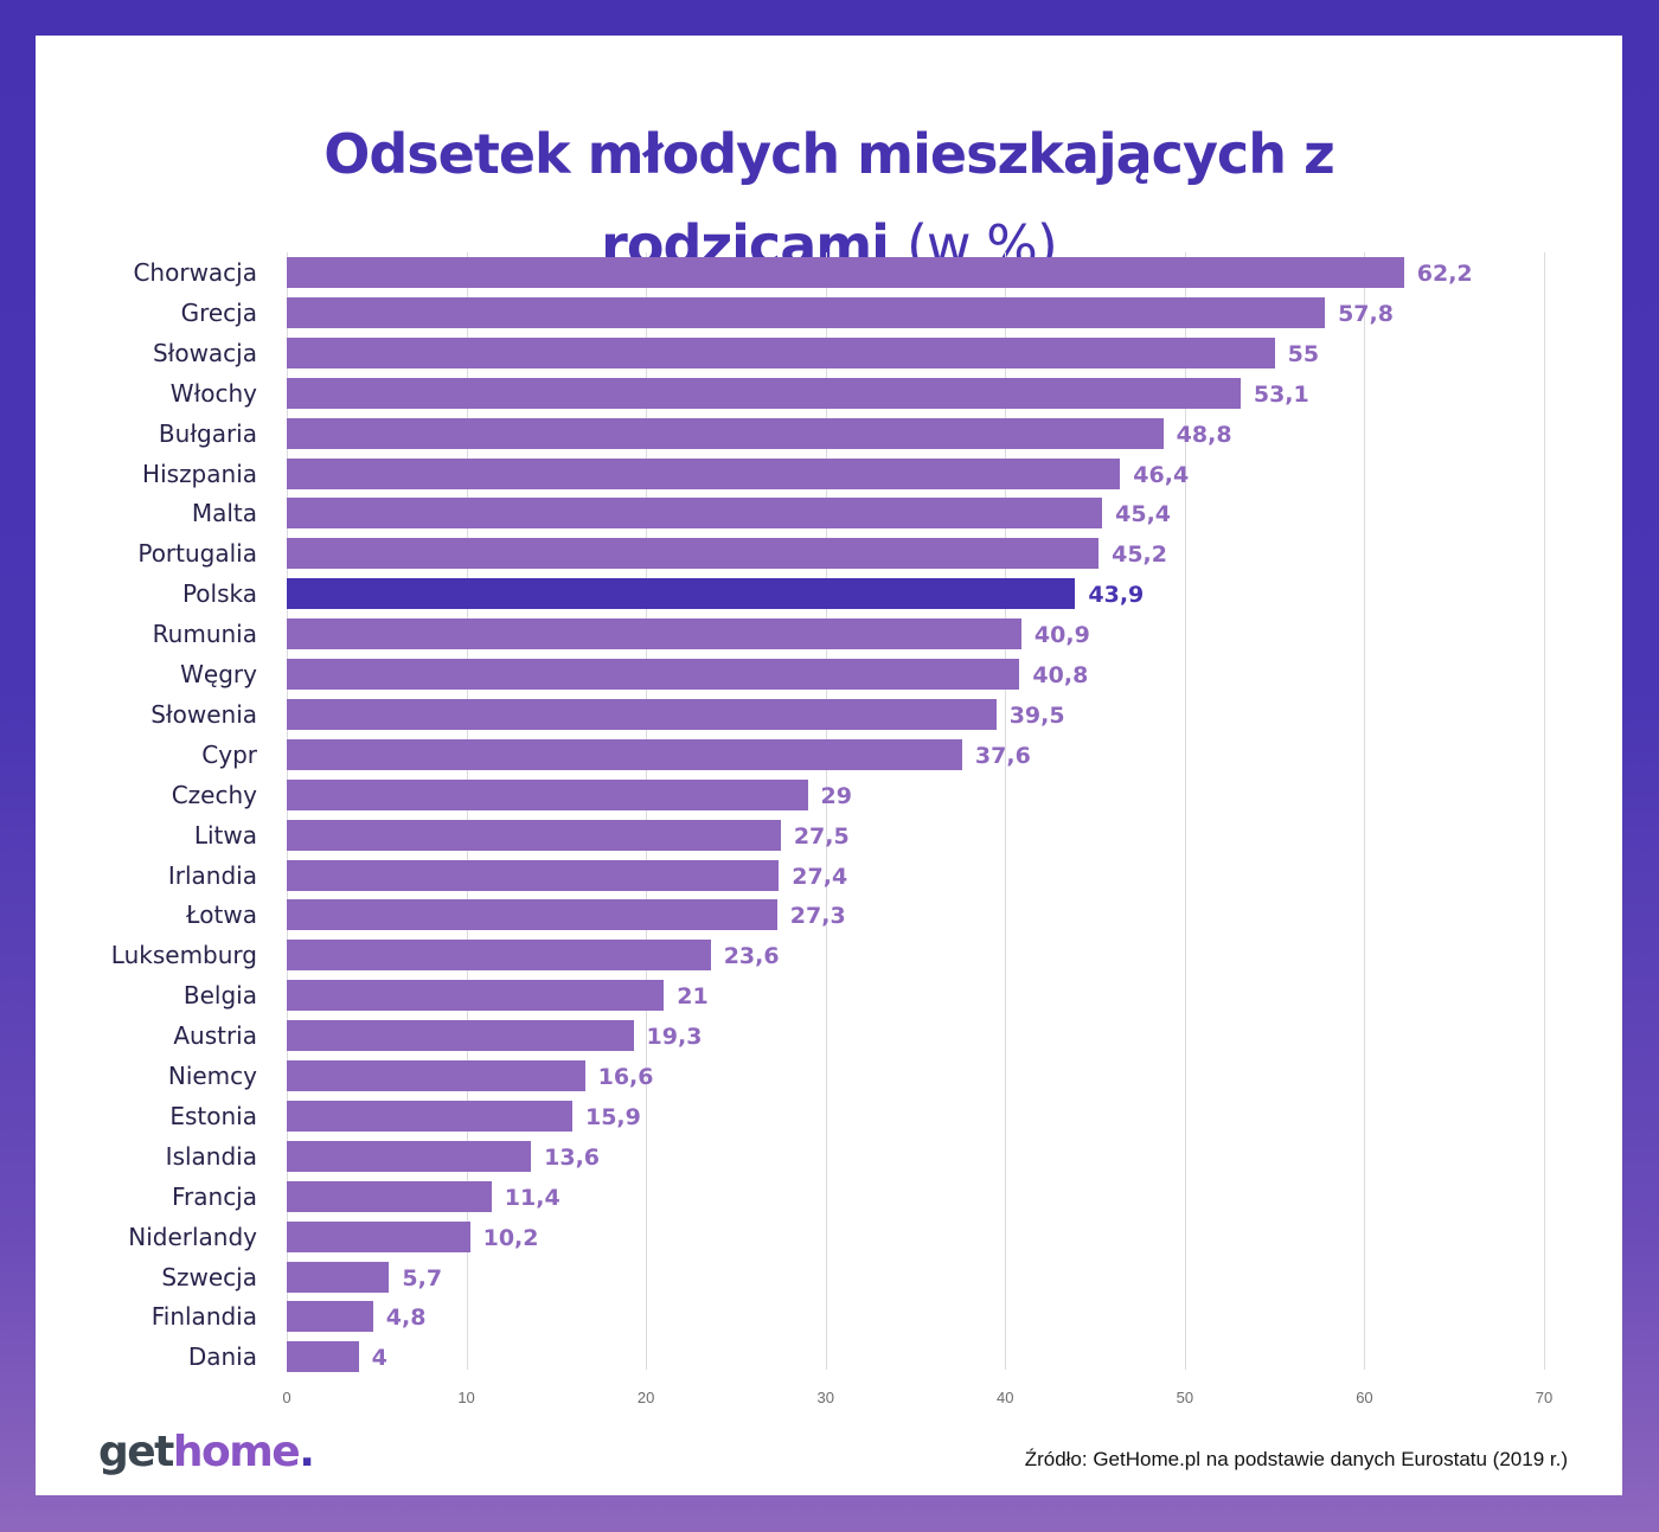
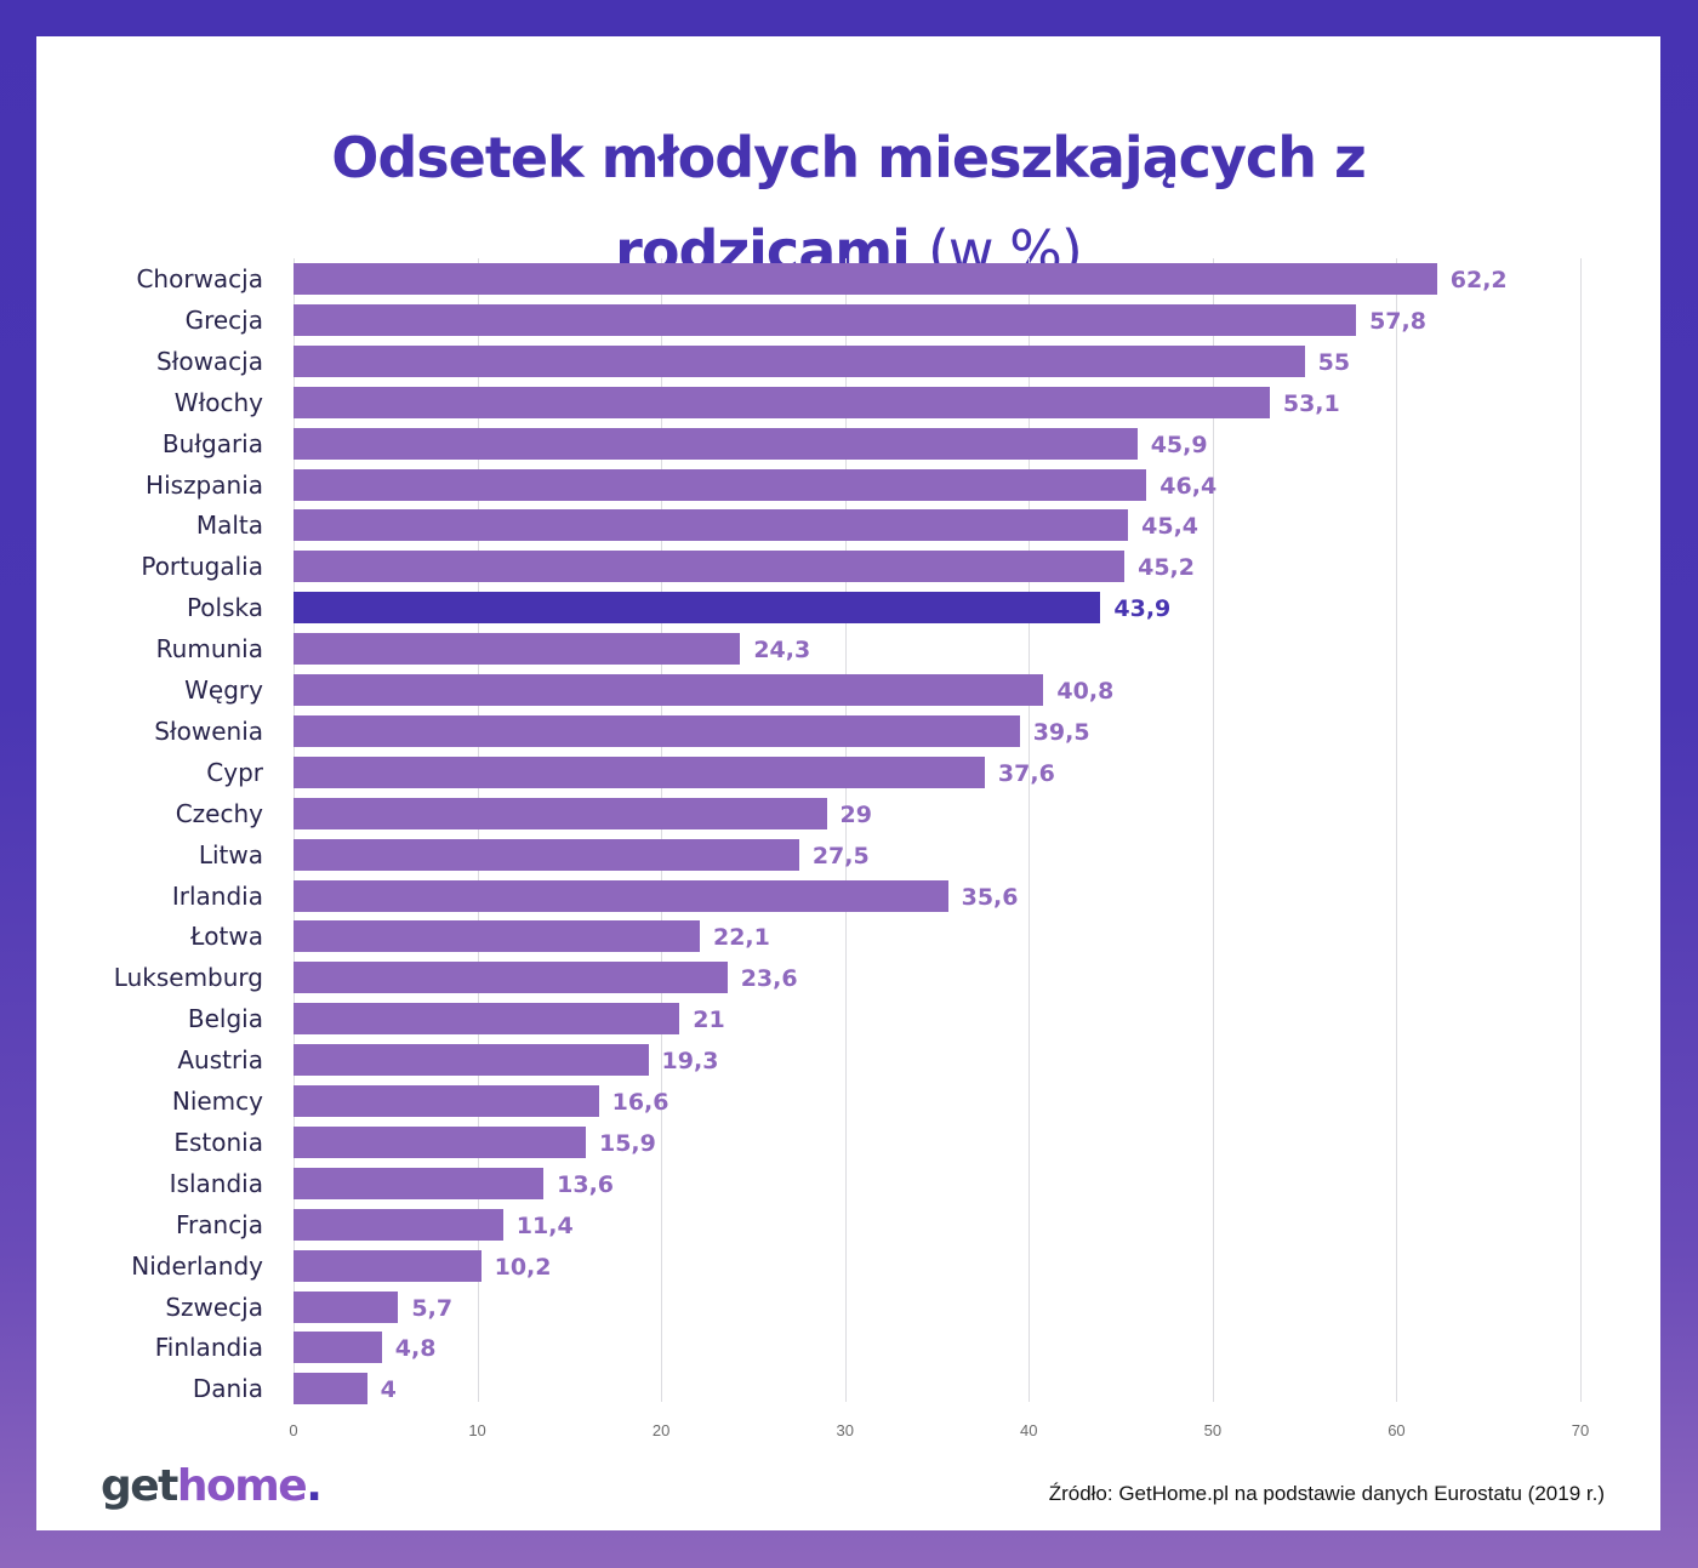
Bułgaria: 48,8 -> 45,9
Rumunia: 40,9 -> 24,3
Irlandia: 27,4 -> 35,6
Łotwa: 27,3 -> 22,1
